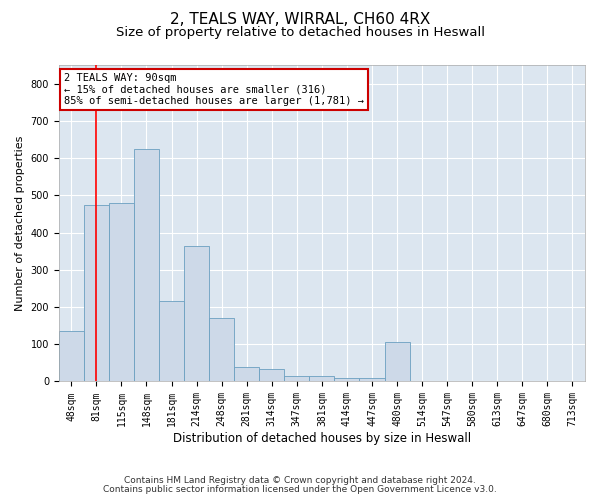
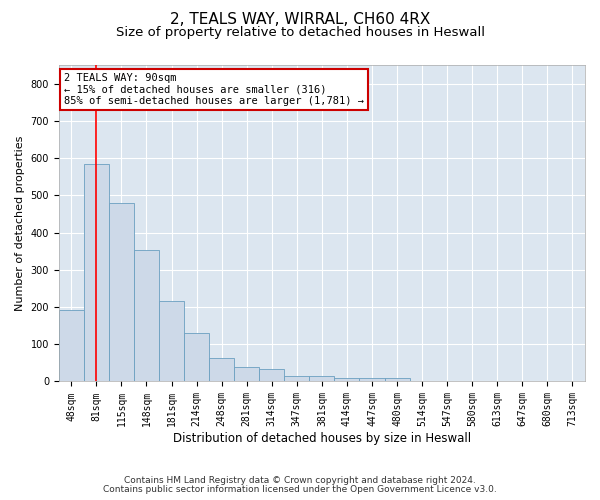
48sqm: 135 -> 193
81sqm: 475 -> 585
148sqm: 625 -> 353
214sqm: 365 -> 130
248sqm: 170 -> 62
480sqm: 105 -> 10
